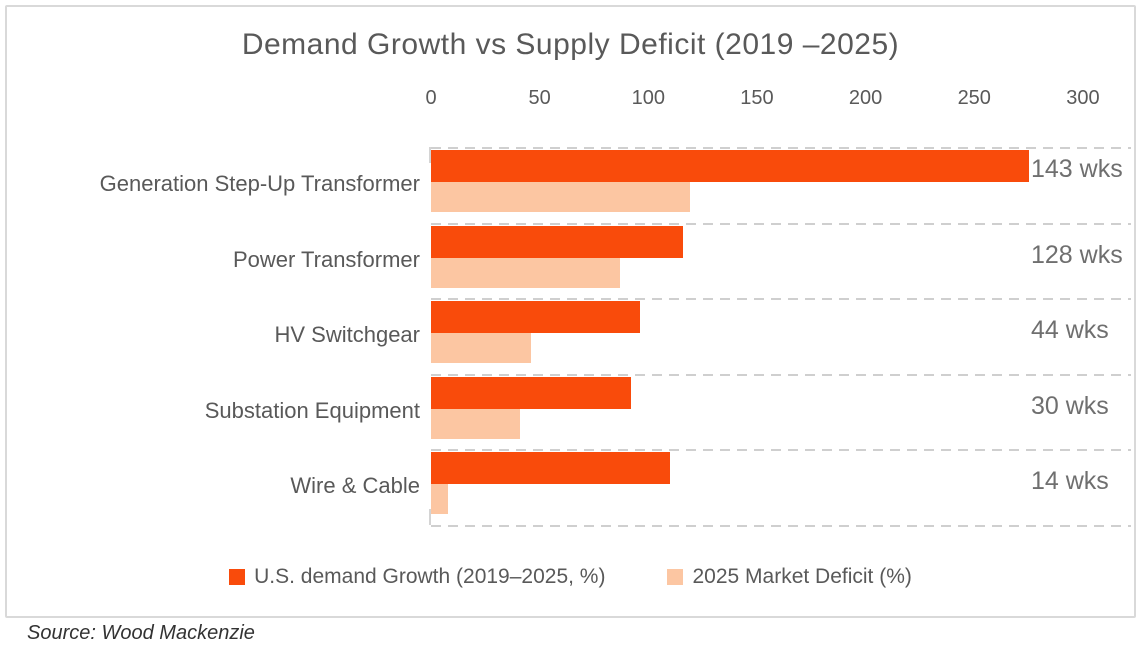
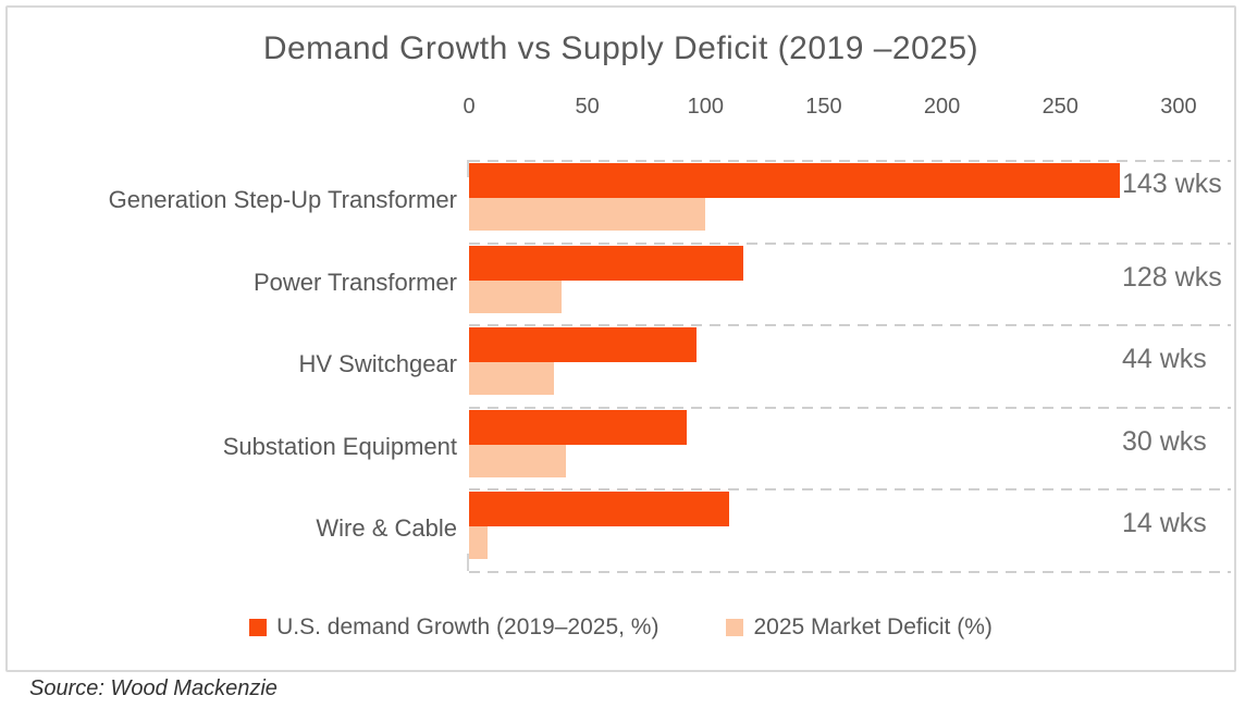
2025 Market Deficit (%)/Generation Step-Up Transformer: 119 -> 100
2025 Market Deficit (%)/Power Transformer: 87 -> 39
2025 Market Deficit (%)/HV Switchgear: 46 -> 36
